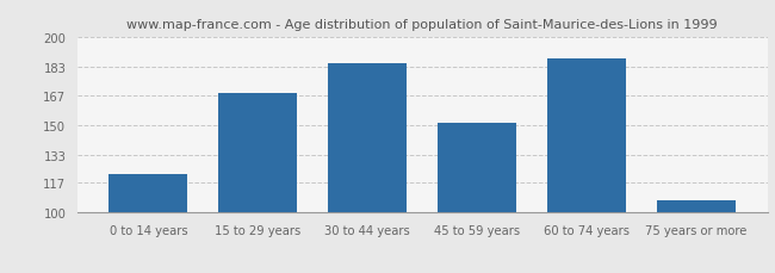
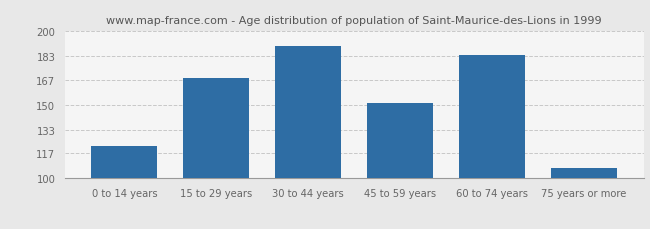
30 to 44 years: 185 -> 190
60 to 74 years: 188 -> 184
